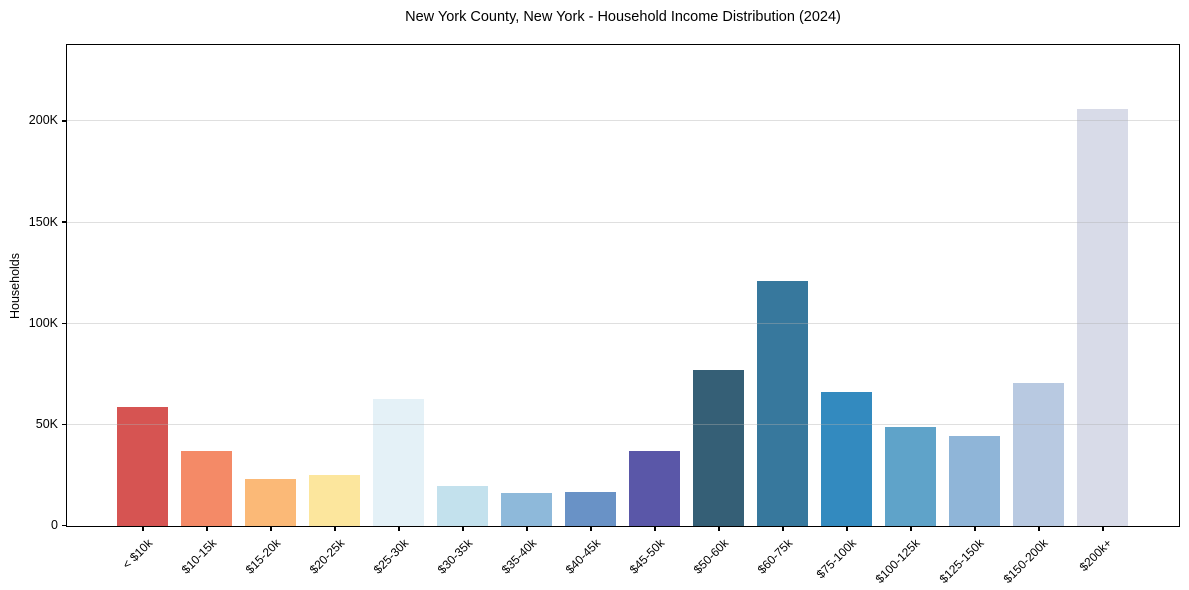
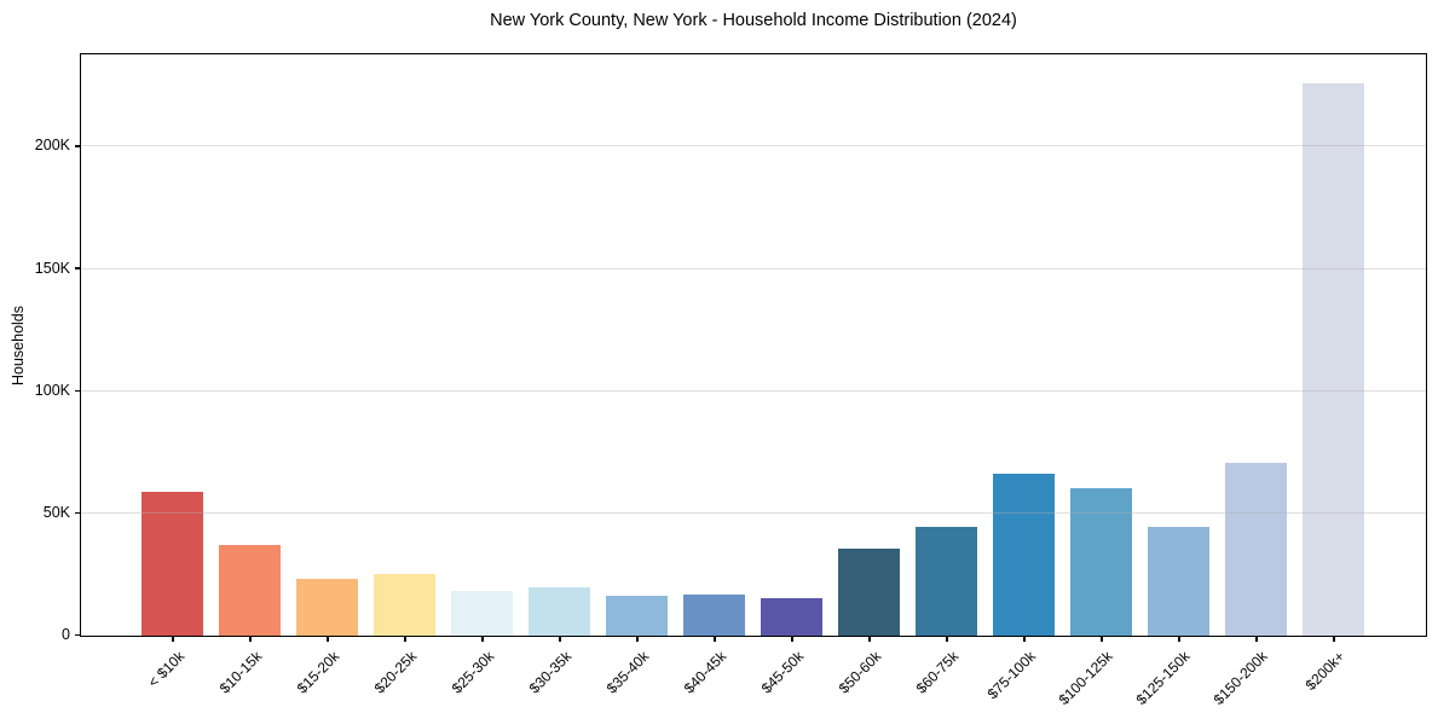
$25-30k: 63K -> 18K
$45-50k: 37K -> 15K
$50-60k: 77K -> 36K
$60-75k: 121K -> 45K
$100-125k: 49K -> 60K
$200k+: 206K -> 226K
